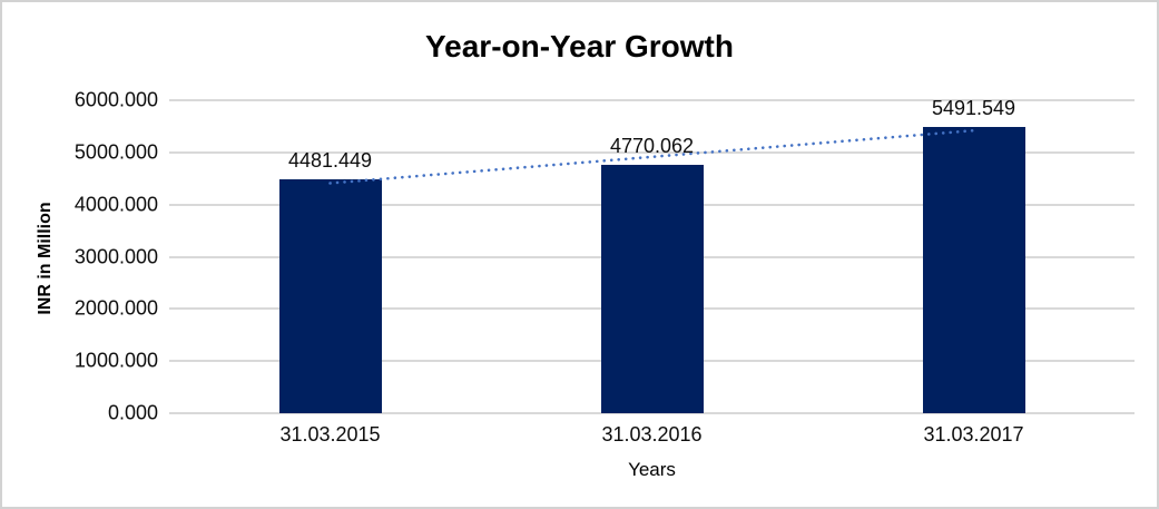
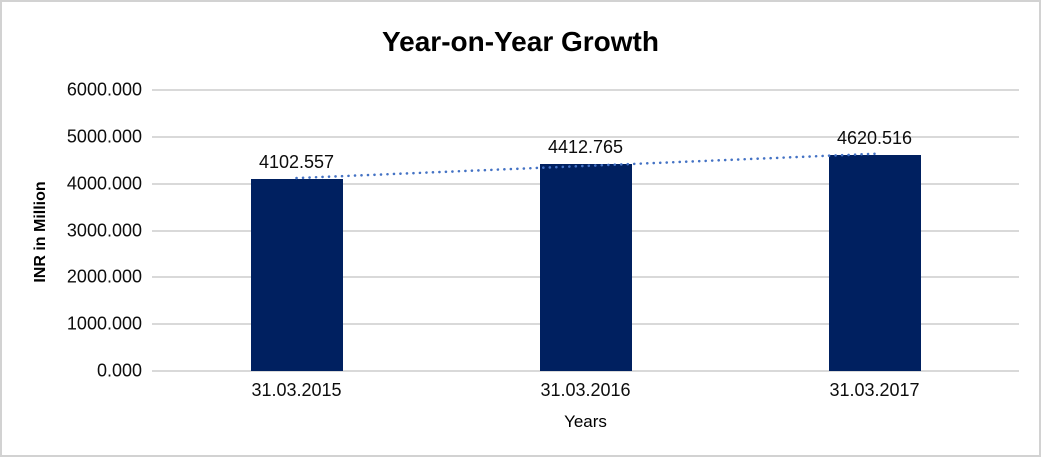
31.03.2015: 4481.449 -> 4102.557
31.03.2016: 4770.062 -> 4412.765
31.03.2017: 5491.549 -> 4620.516
